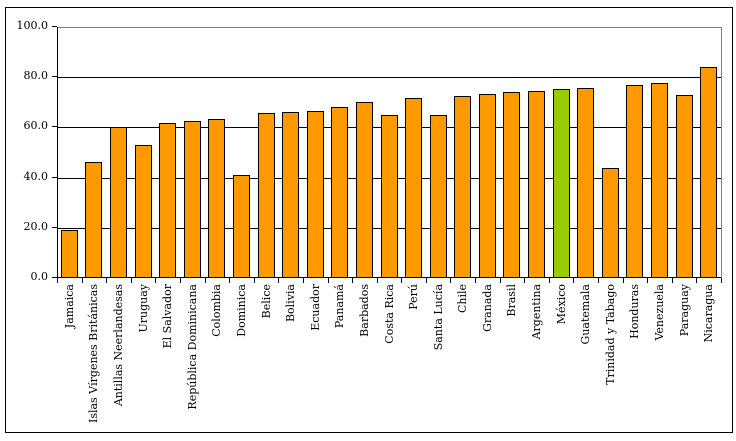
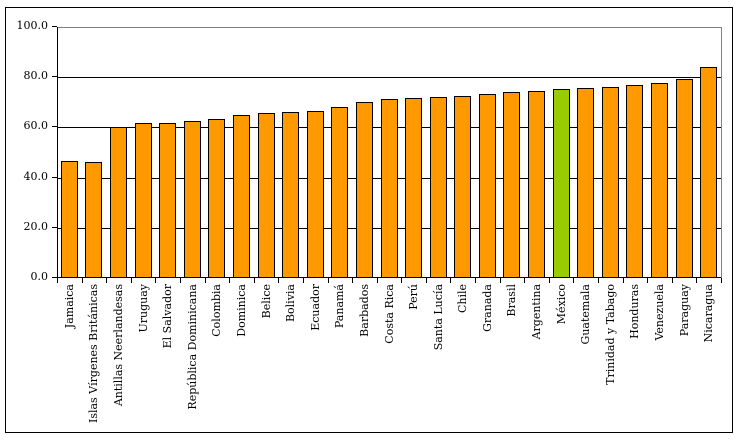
Jamaica: 19 -> 46
Uruguay: 53 -> 62
Dominica: 41 -> 65
Costa Rica: 65 -> 71
Santa Lucía: 65 -> 72
Trinidad y Tabago: 44 -> 76
Paraguay: 73 -> 79
